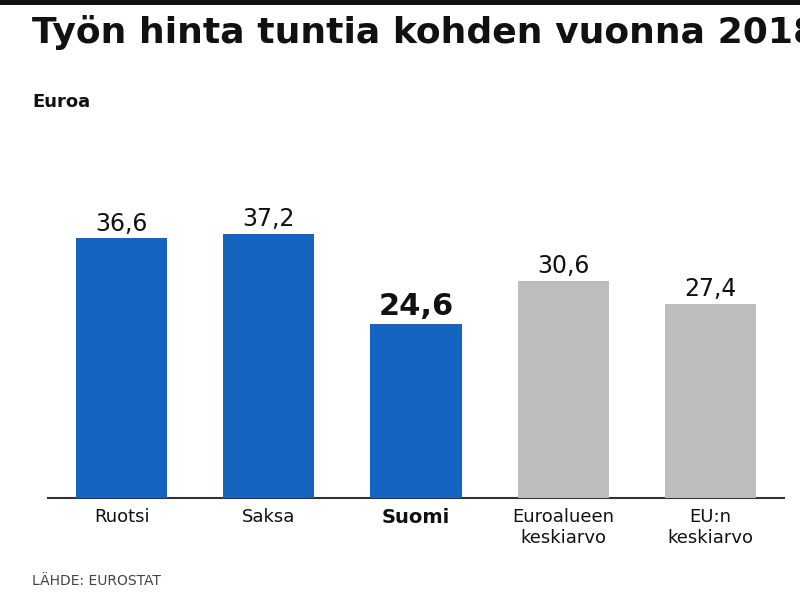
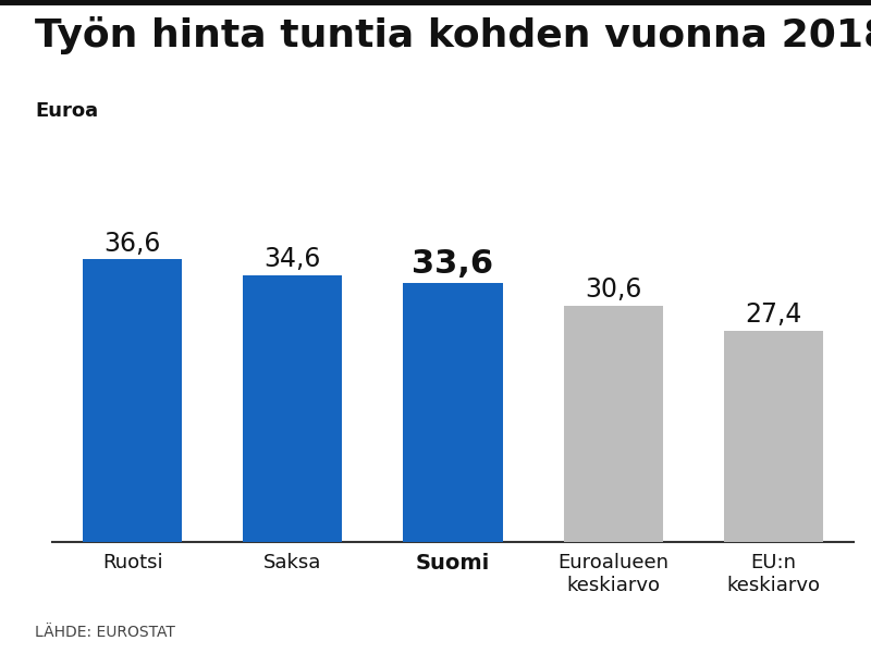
Saksa: 37,2 -> 34,6
Suomi: 24,6 -> 33,6
